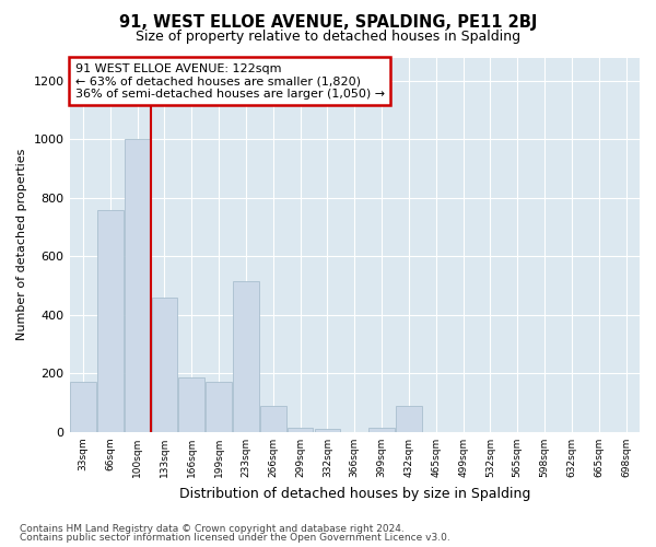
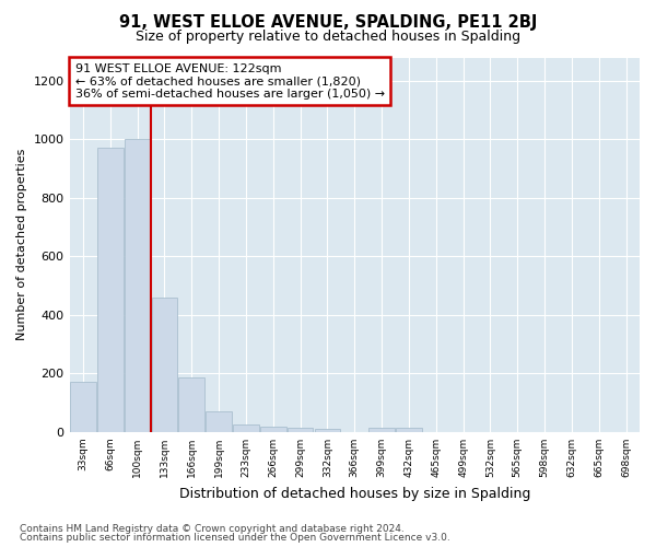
66sqm: 760 -> 970
199sqm: 170 -> 70
233sqm: 515 -> 25
266sqm: 90 -> 20
432sqm: 90 -> 15
